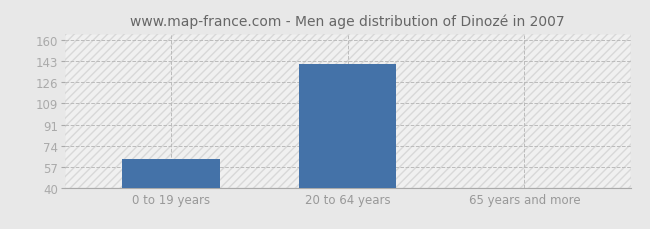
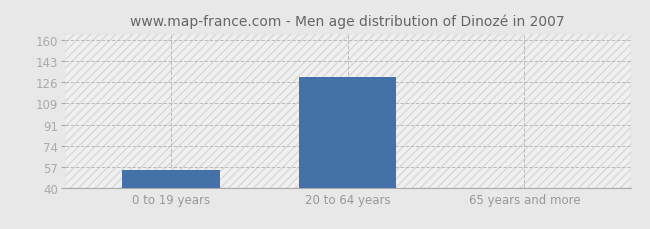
0 to 19 years: 63 -> 54
20 to 64 years: 140 -> 130
